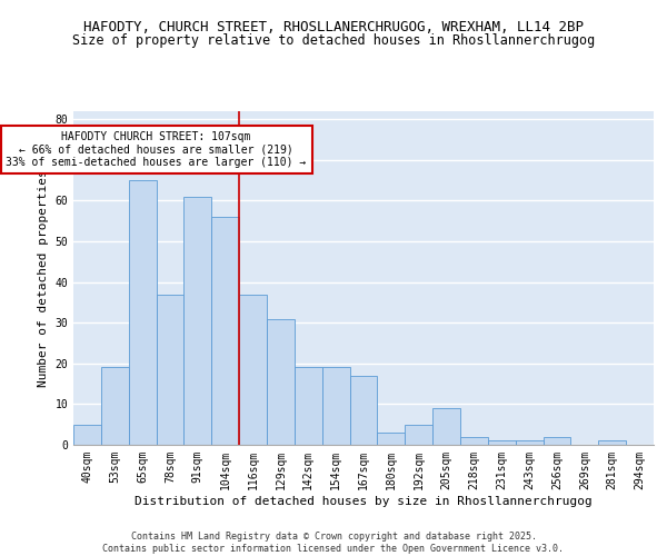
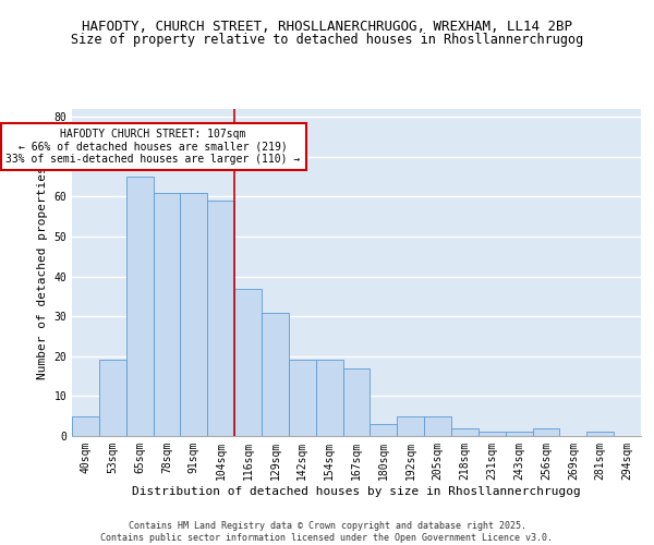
78sqm: 37 -> 61
104sqm: 56 -> 59
205sqm: 9 -> 5
